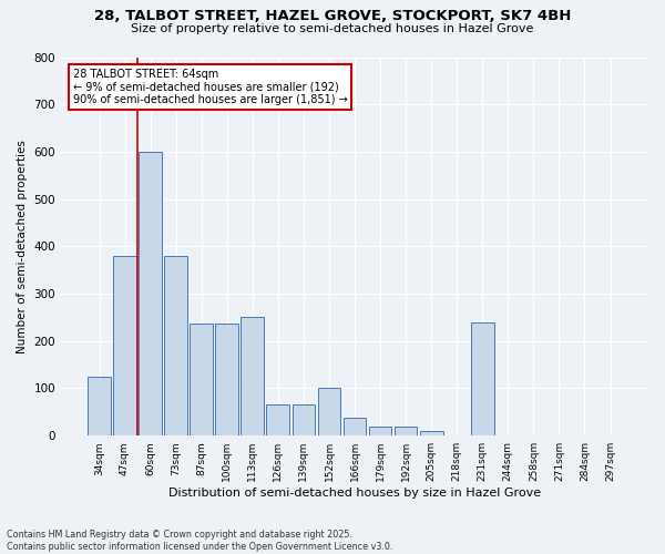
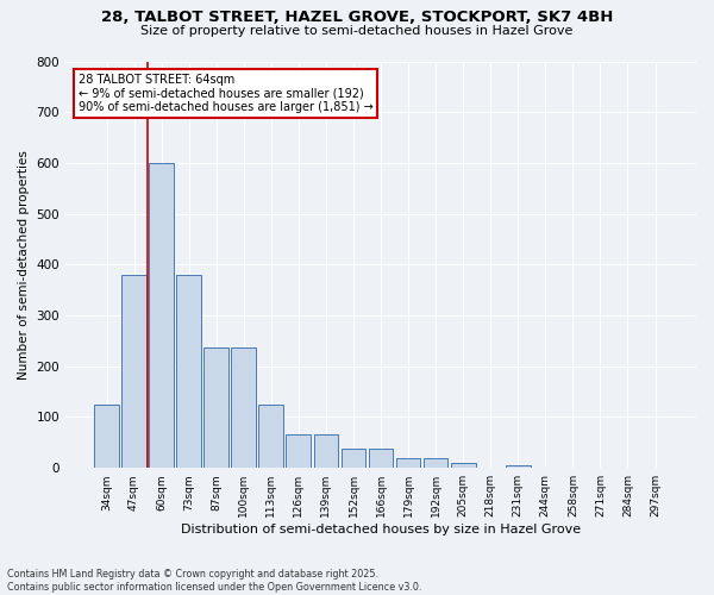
113sqm: 250 -> 125
152sqm: 100 -> 38
231sqm: 240 -> 5
